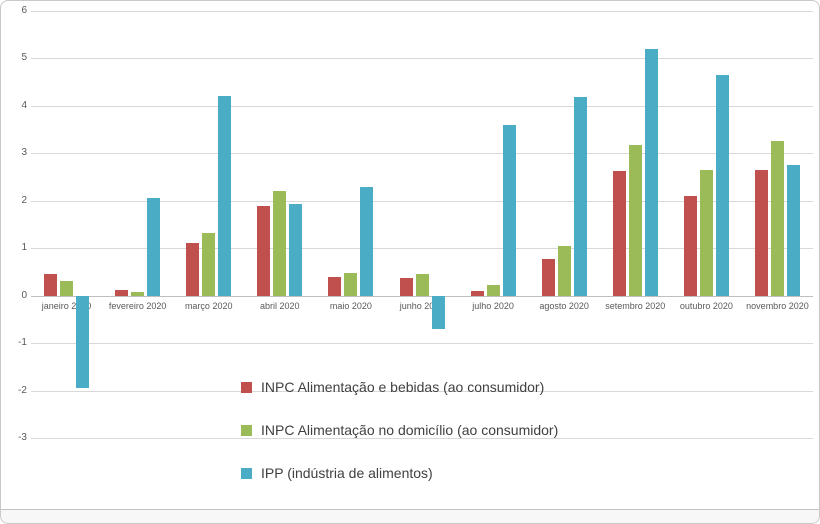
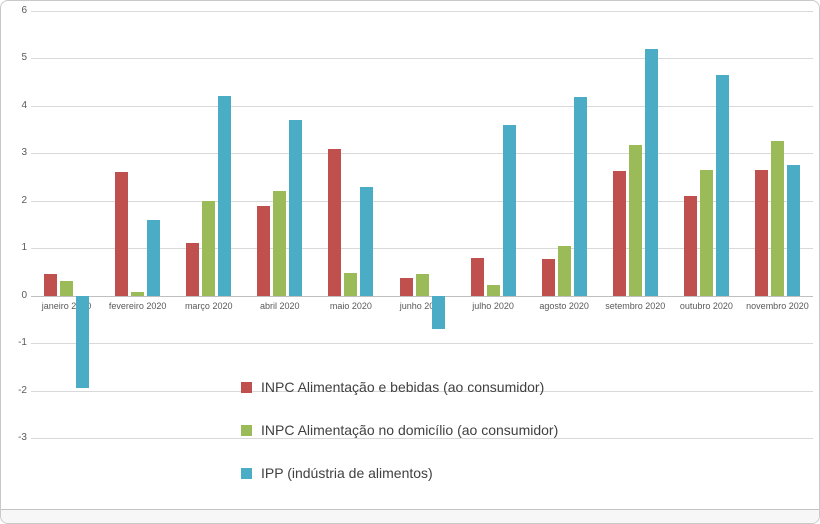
INPC Alimentação e bebidas (ao consumidor)/fevereiro 2020: 0.1 -> 2.6
IPP (indústria de alimentos)/fevereiro 2020: 2.0 -> 1.6
INPC Alimentação no domicílio (ao consumidor)/março 2020: 1.3 -> 2.0
IPP (indústria de alimentos)/abril 2020: 1.9 -> 3.7
INPC Alimentação e bebidas (ao consumidor)/maio 2020: 0.4 -> 3.1
INPC Alimentação e bebidas (ao consumidor)/julho 2020: 0.1 -> 0.8
